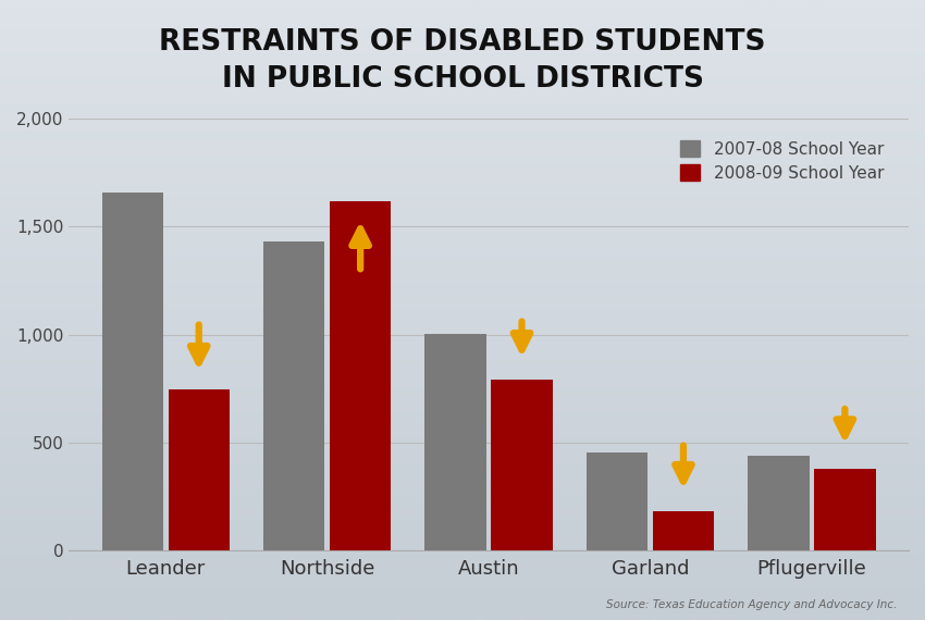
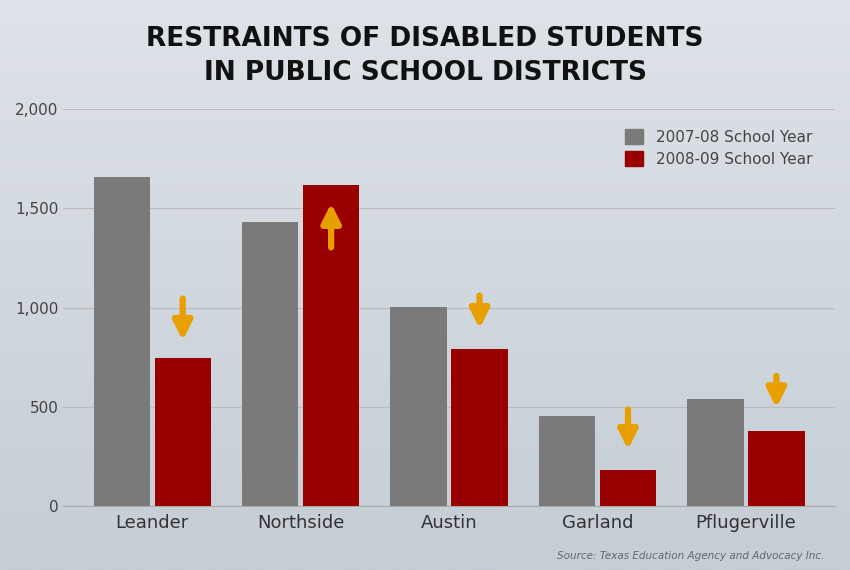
2007-08 School Year/Pflugerville: 440 -> 540
